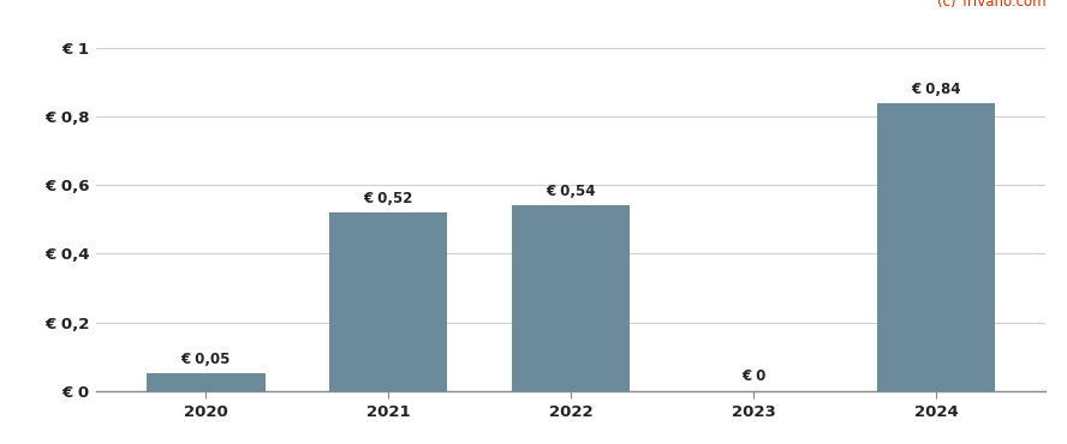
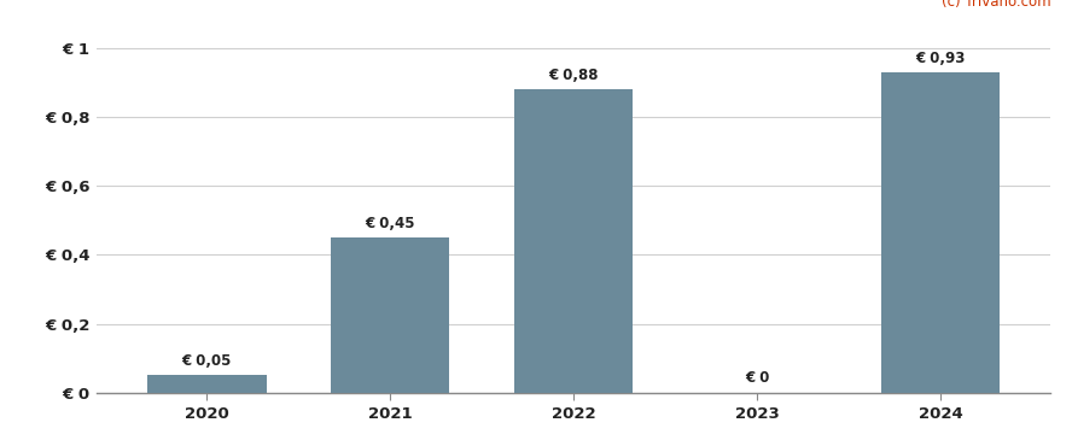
2021: 0,52 -> 0,45
2022: 0,54 -> 0,88
2024: 0,84 -> 0,93
